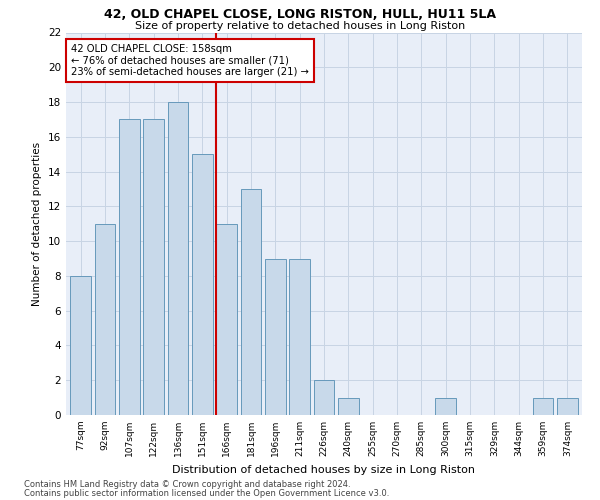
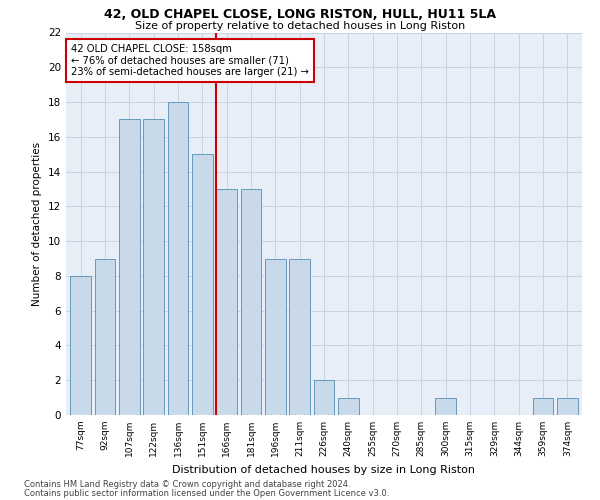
92sqm: 11 -> 9
166sqm: 11 -> 13
